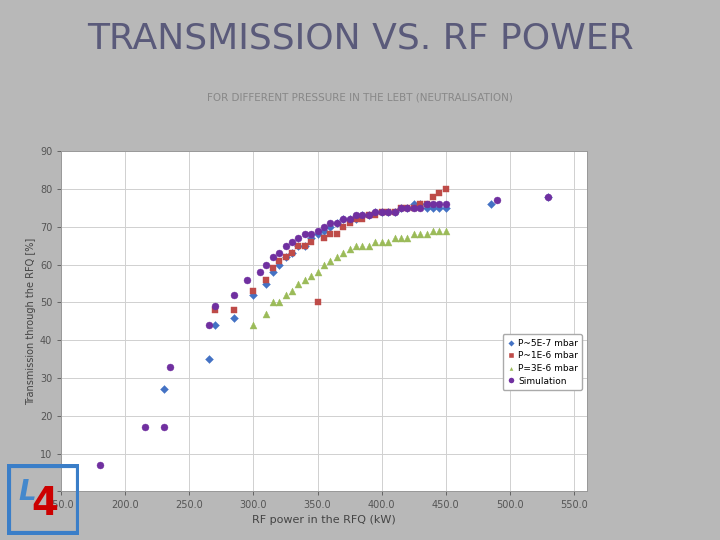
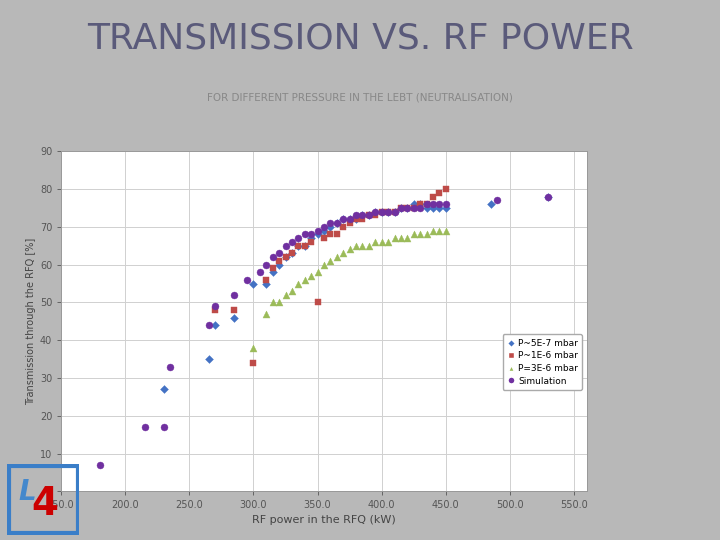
P~5E-7 mbar/300.0: 52 -> 55
P~1E-6 mbar/300.0: 53 -> 34
P=3E-6 mbar/300.0: 44 -> 38
